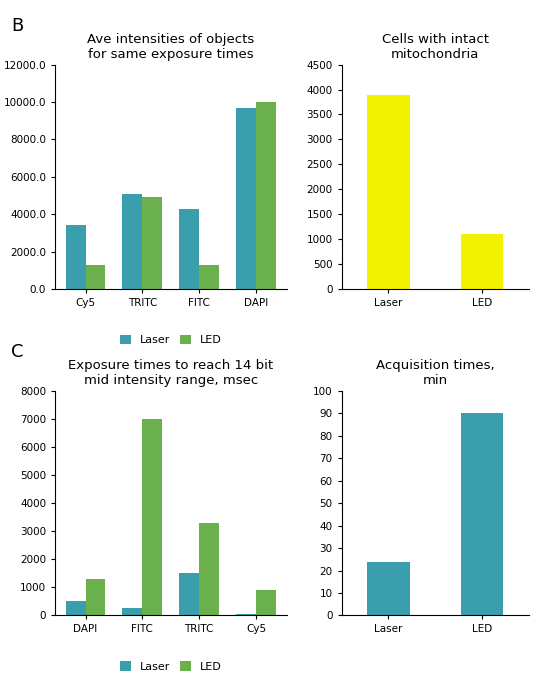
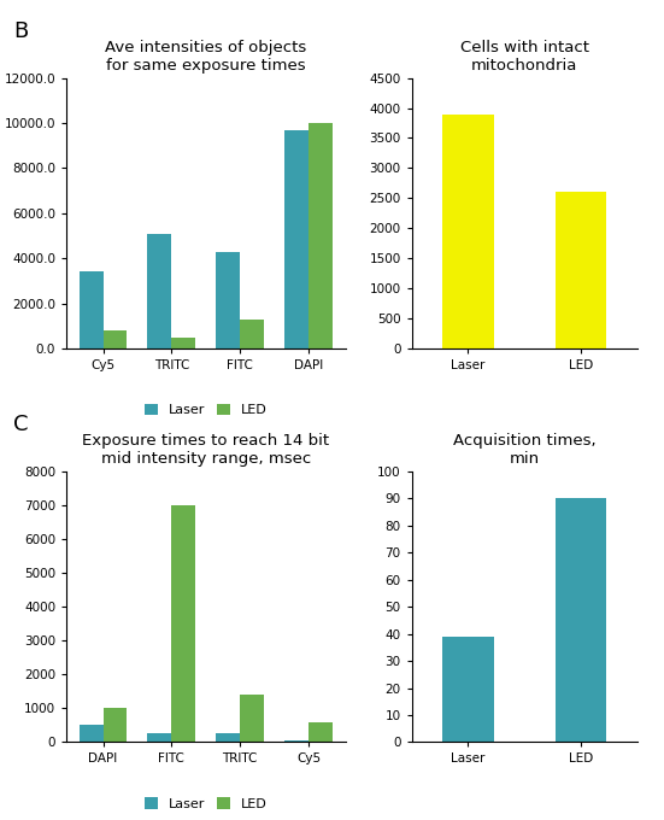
Ave intensities of objects for same exposure times/LED/Cy5: 1300 -> 800
Ave intensities of objects for same exposure times/LED/TRITC: 4900 -> 500
Cells with intact mitochondria/LED: 1100 -> 2600
Exposure times to reach 14 bit mid intensity range, msec/LED/DAPI: 1300 -> 1000
Exposure times to reach 14 bit mid intensity range, msec/Laser/TRITC: 1500 -> 280
Exposure times to reach 14 bit mid intensity range, msec/LED/TRITC: 3300 -> 1400
Exposure times to reach 14 bit mid intensity range, msec/LED/Cy5: 900 -> 600
Acquisition times, min/Laser: 24 -> 39
